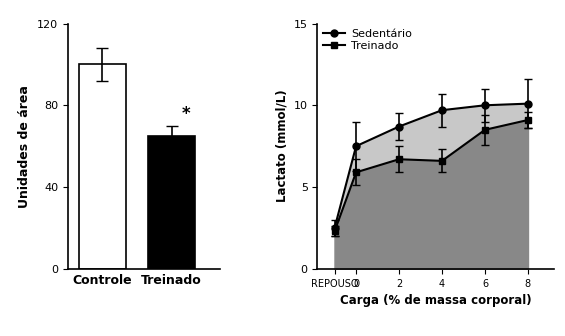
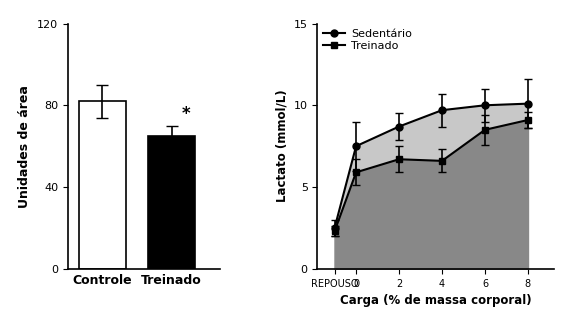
Controle: 100 -> 82
